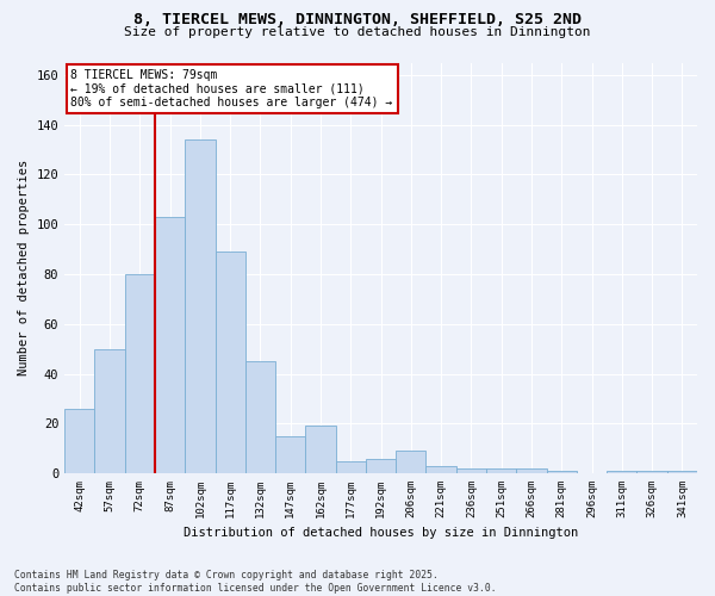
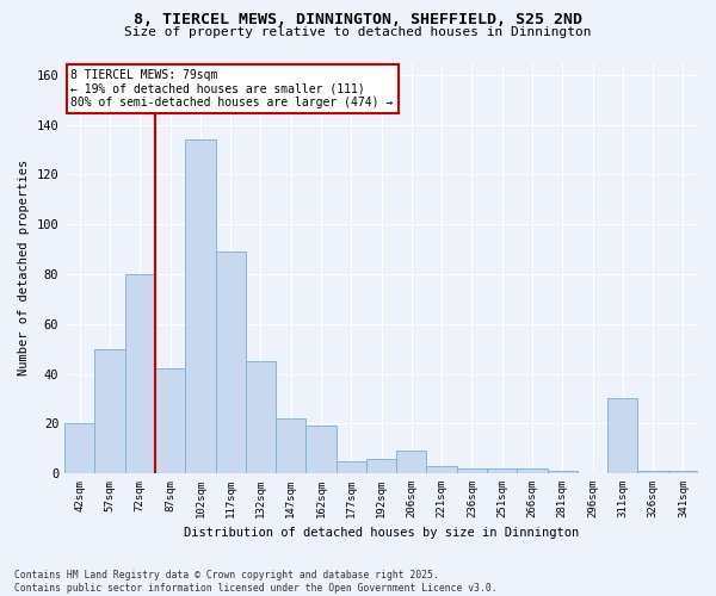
42sqm: 26 -> 20
87sqm: 103 -> 42
147sqm: 15 -> 22
311sqm: 1 -> 30
